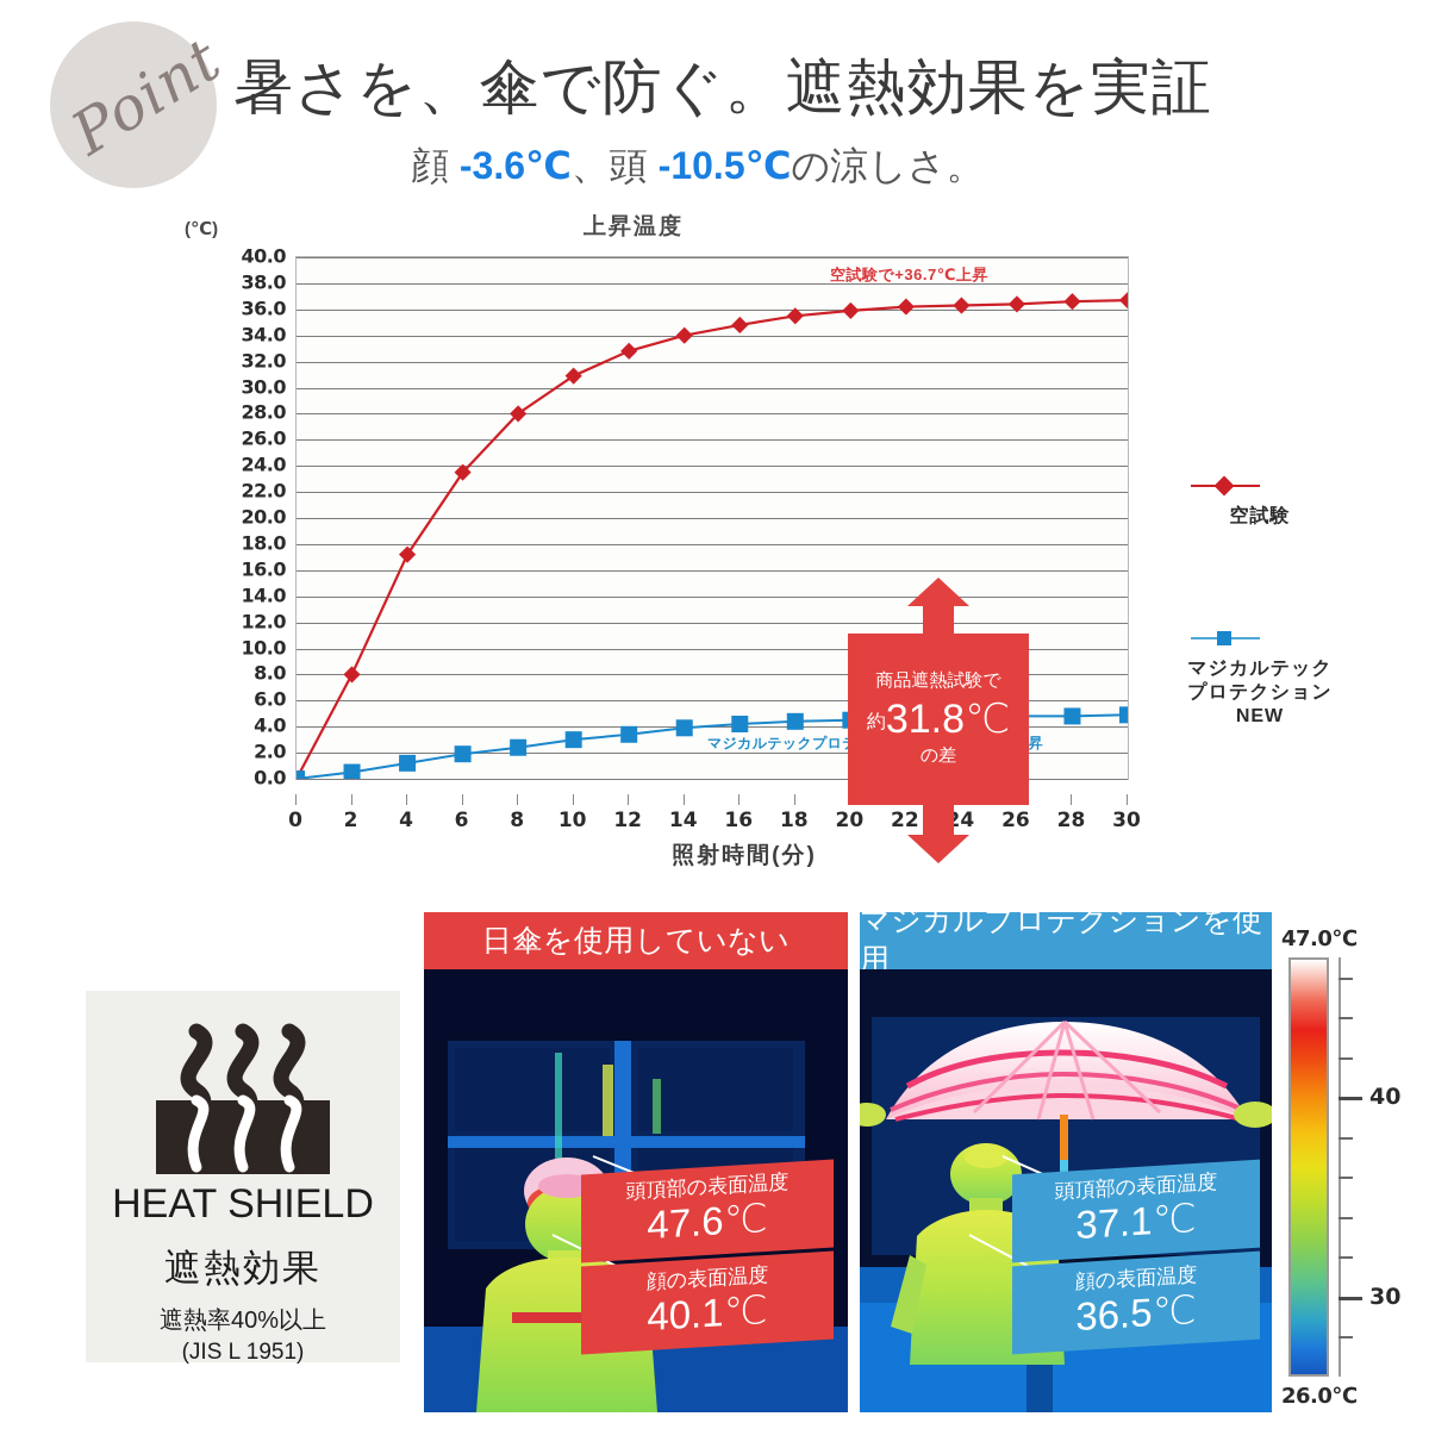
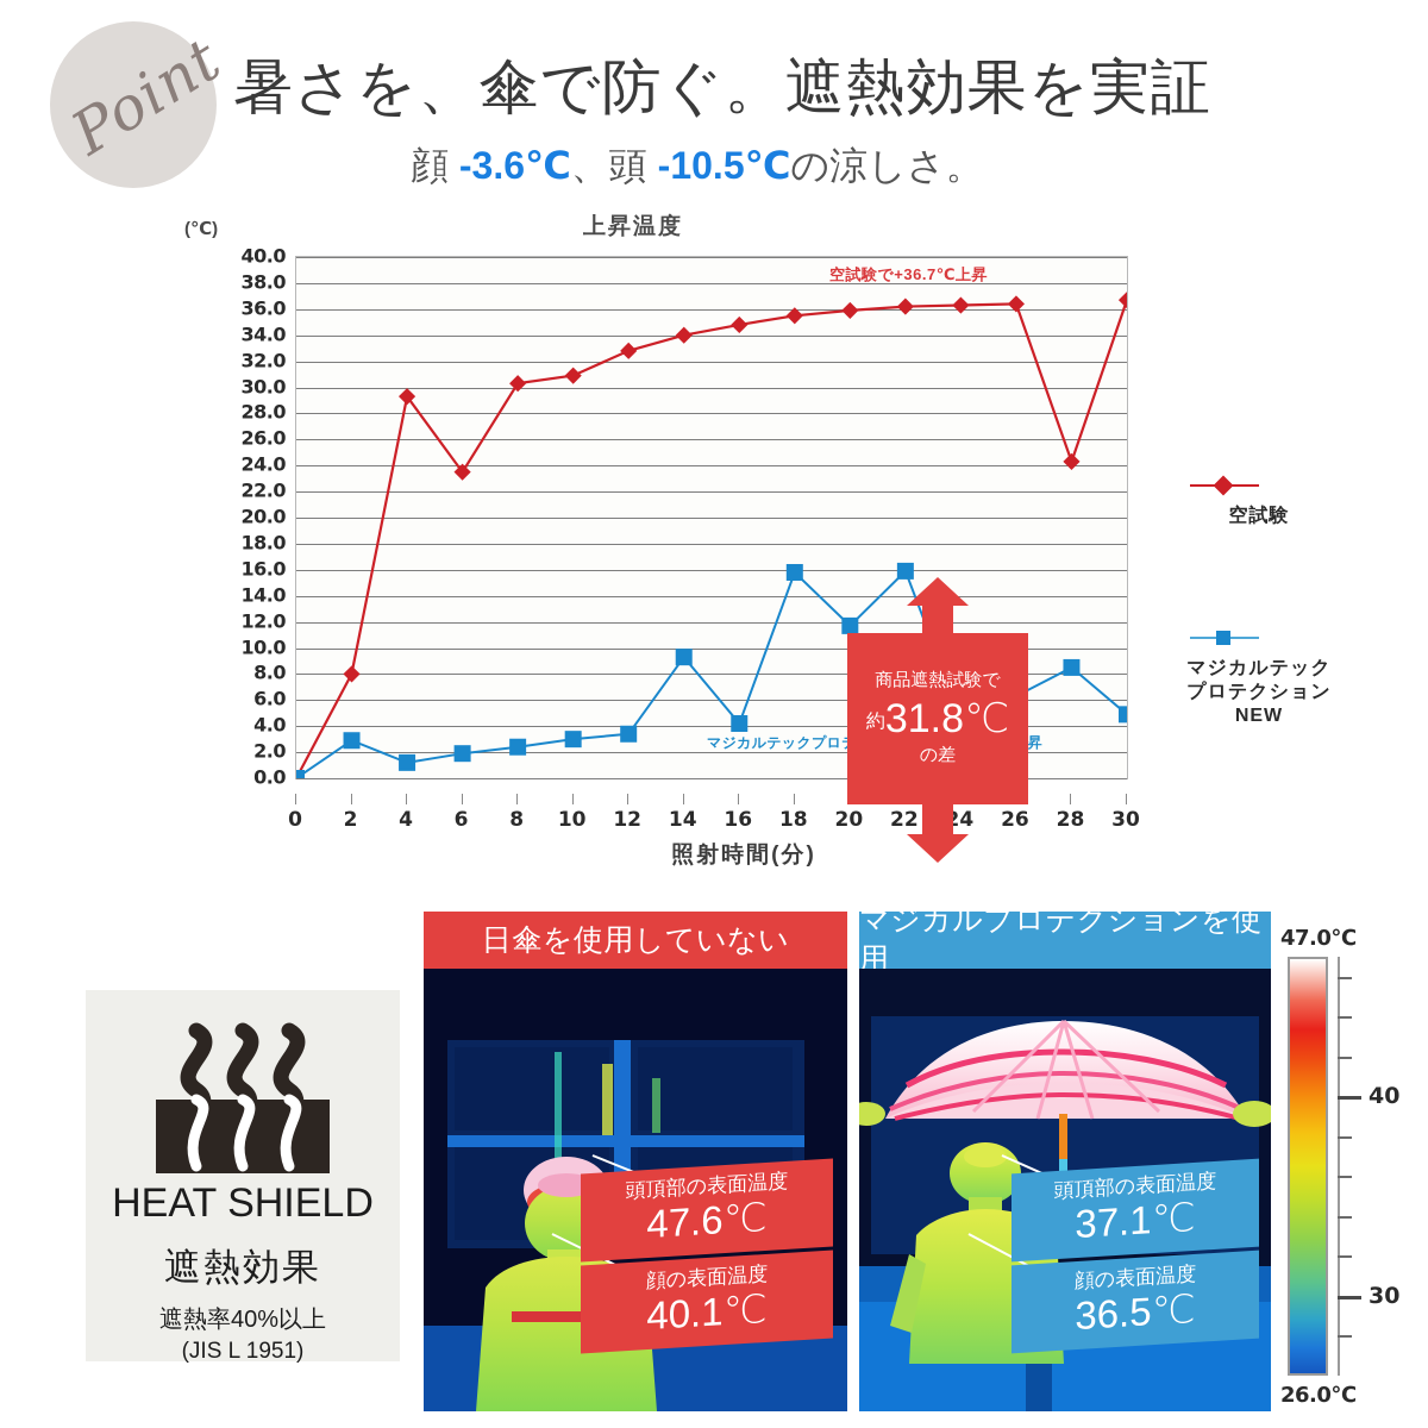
マジカルテックプロテクション NEW/2: 0.5 -> 2.9
空試験/4: 17.2 -> 29.3
空試験/8: 28.0 -> 30.3
マジカルテックプロテクション NEW/14: 3.9 -> 9.3
マジカルテックプロテクション NEW/18: 4.4 -> 15.8
マジカルテックプロテクション NEW/20: 4.5 -> 11.7
マジカルテックプロテクション NEW/22: 4.6 -> 15.9
マジカルテックプロテクション NEW/26: 4.8 -> 6.3
空試験/28: 36.6 -> 24.3
マジカルテックプロテクション NEW/28: 4.8 -> 8.5
